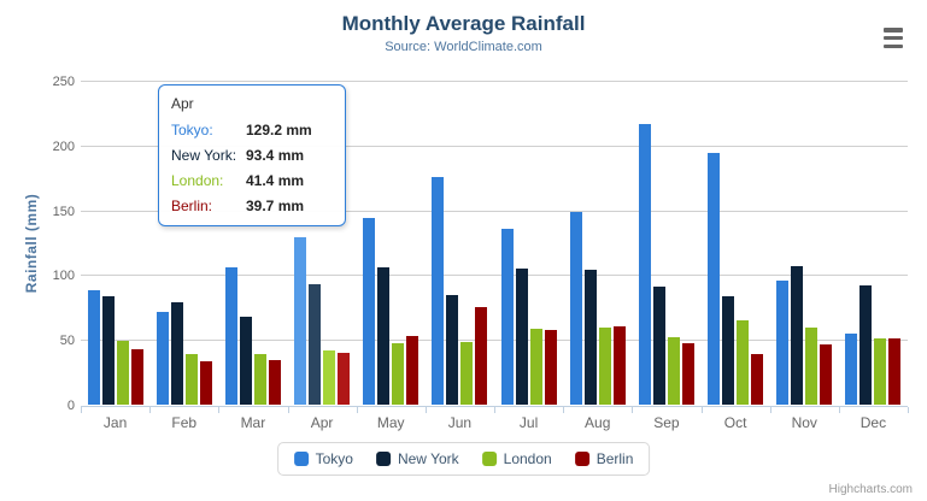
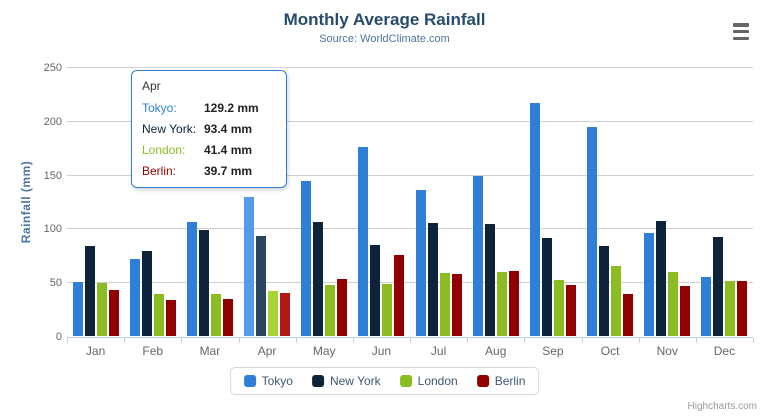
Tokyo/Jan: 88 -> 50
New York/Mar: 68 -> 98
